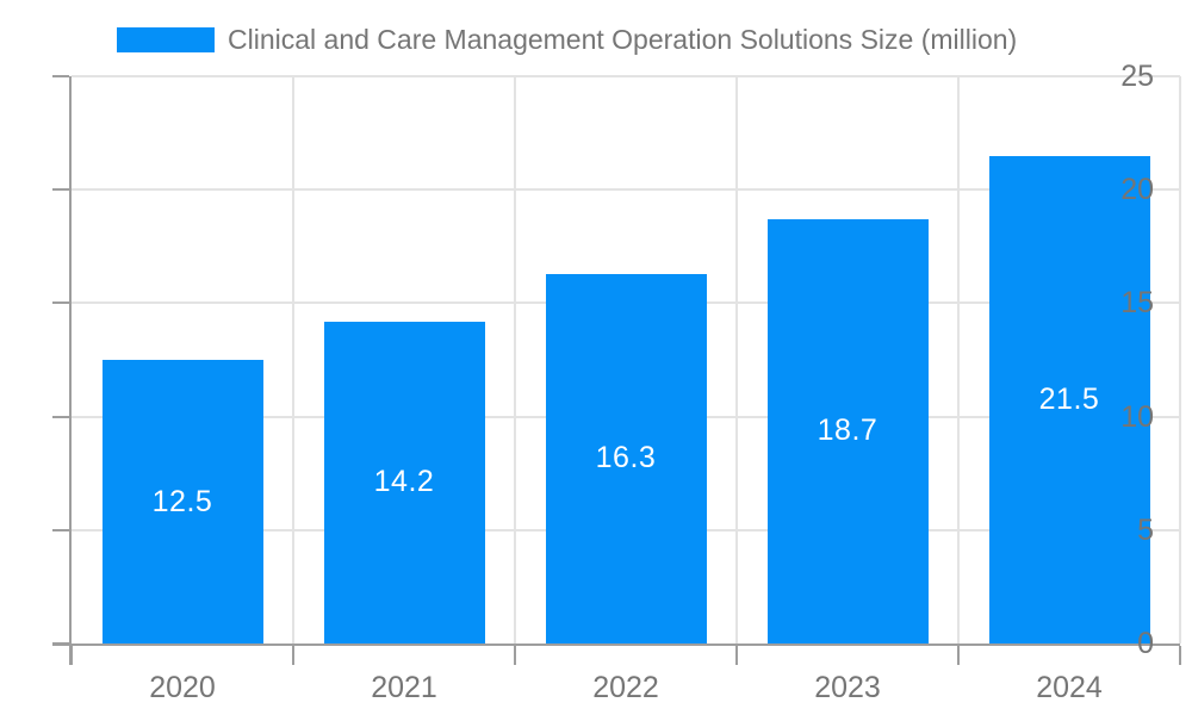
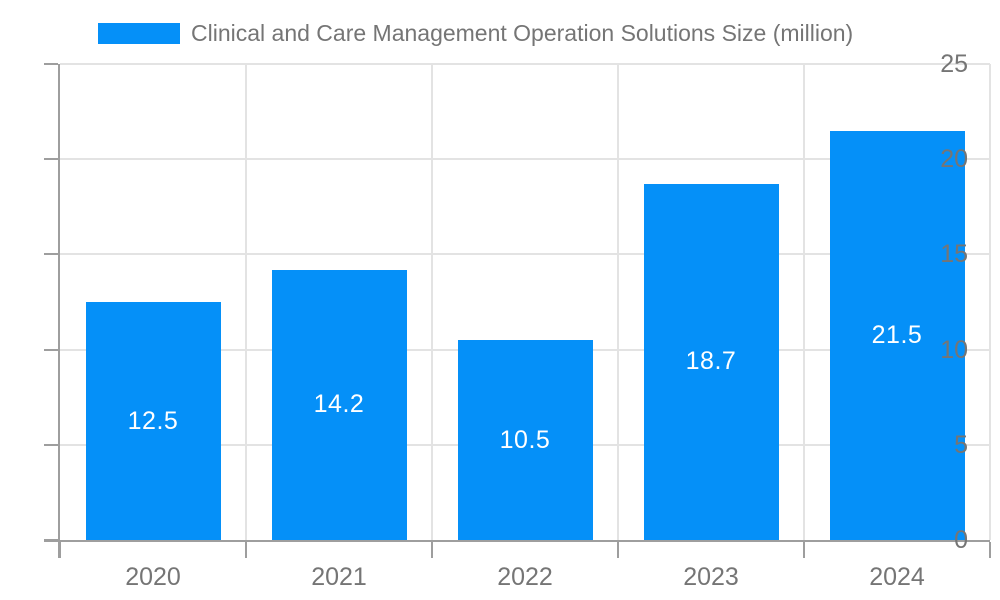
2022: 16.3 -> 10.5
